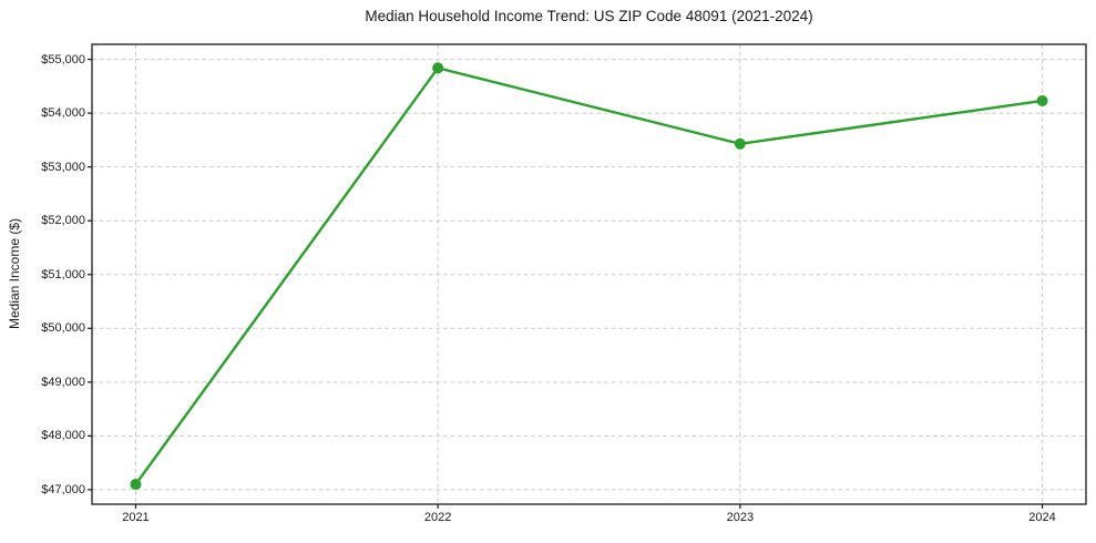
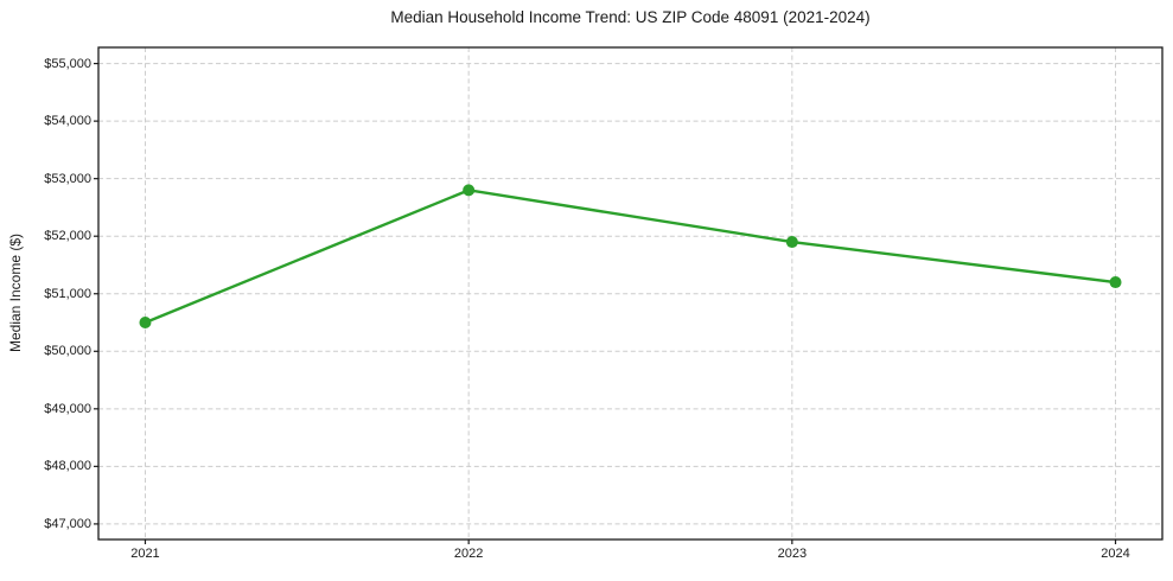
2021: $47100 -> $50500
2022: $54800 -> $52800
2023: $53400 -> $51900
2024: $54200 -> $51200
